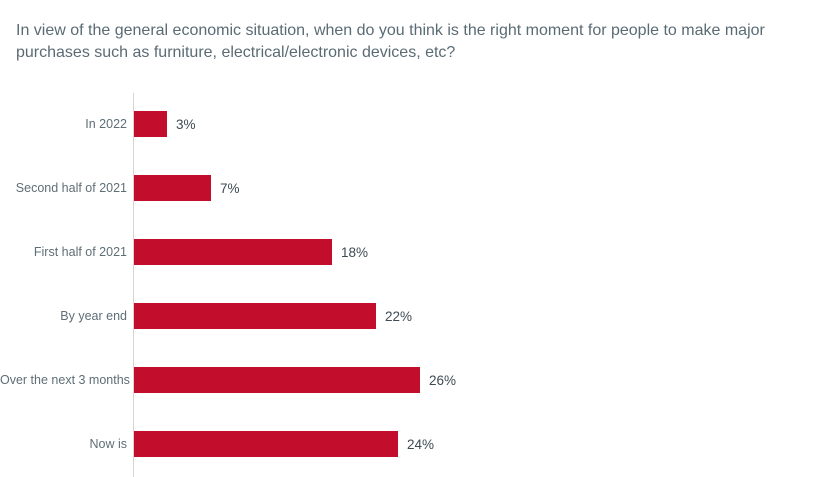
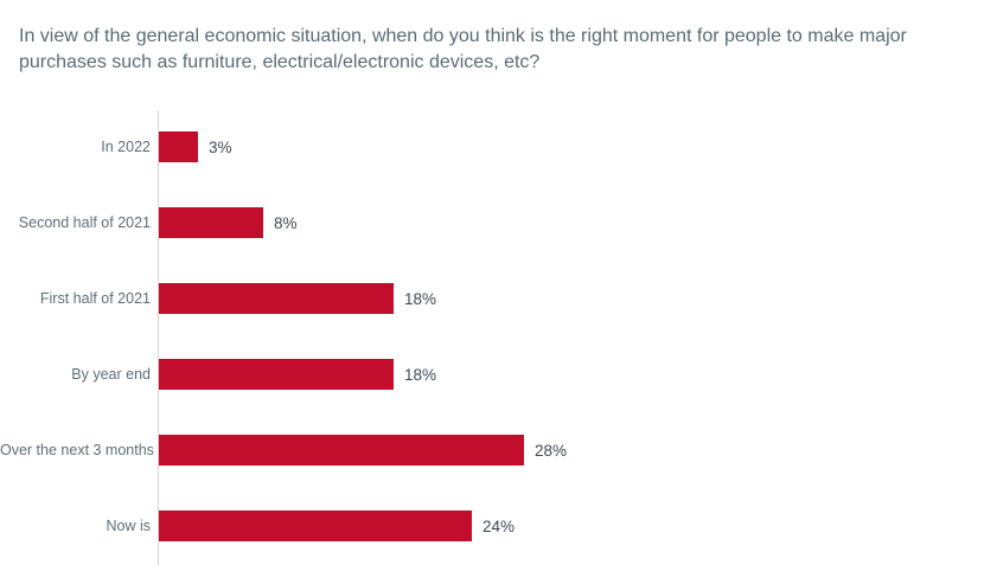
Second half of 2021: 7% -> 8%
By year end: 22% -> 18%
Over the next 3 months: 26% -> 28%
